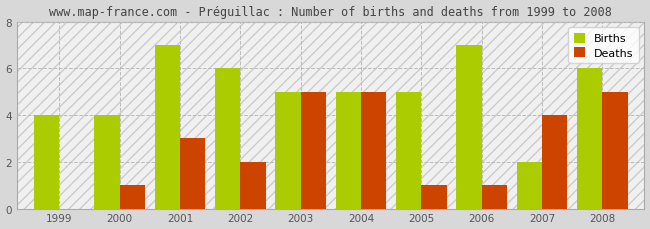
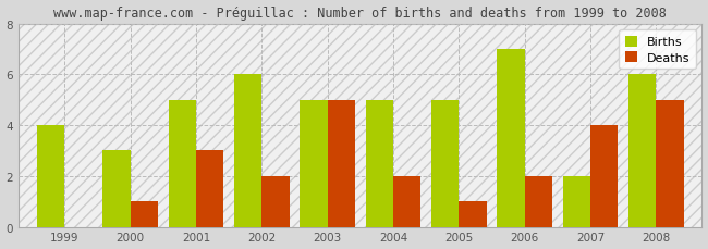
Births/2000: 4 -> 3
Births/2001: 7 -> 5
Deaths/2004: 5 -> 2
Deaths/2006: 1 -> 2
